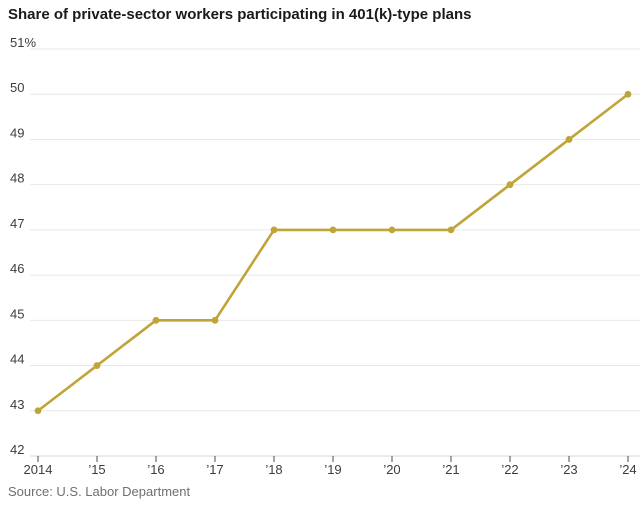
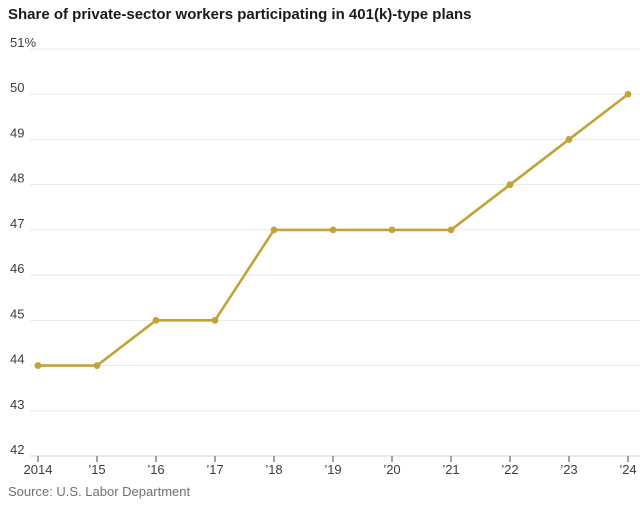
2014: 43% -> 44%
